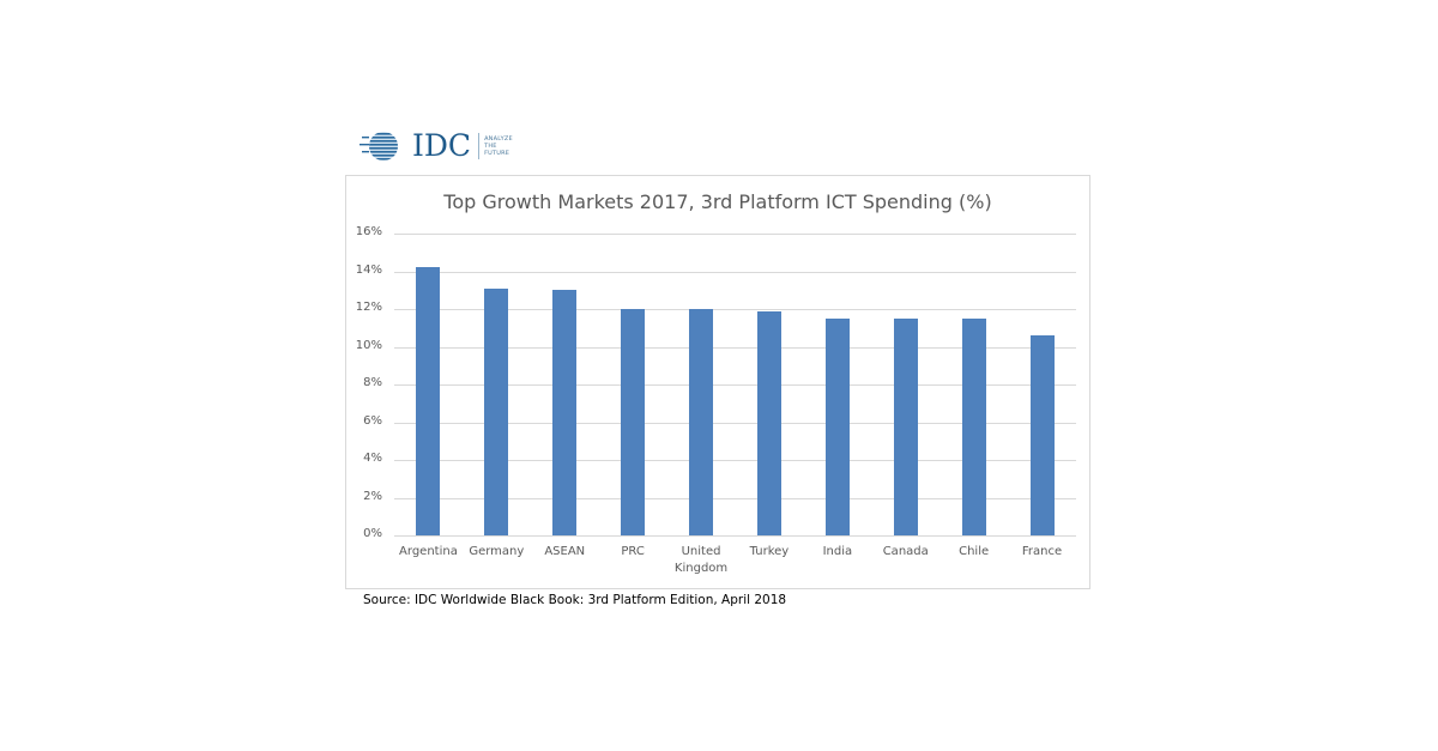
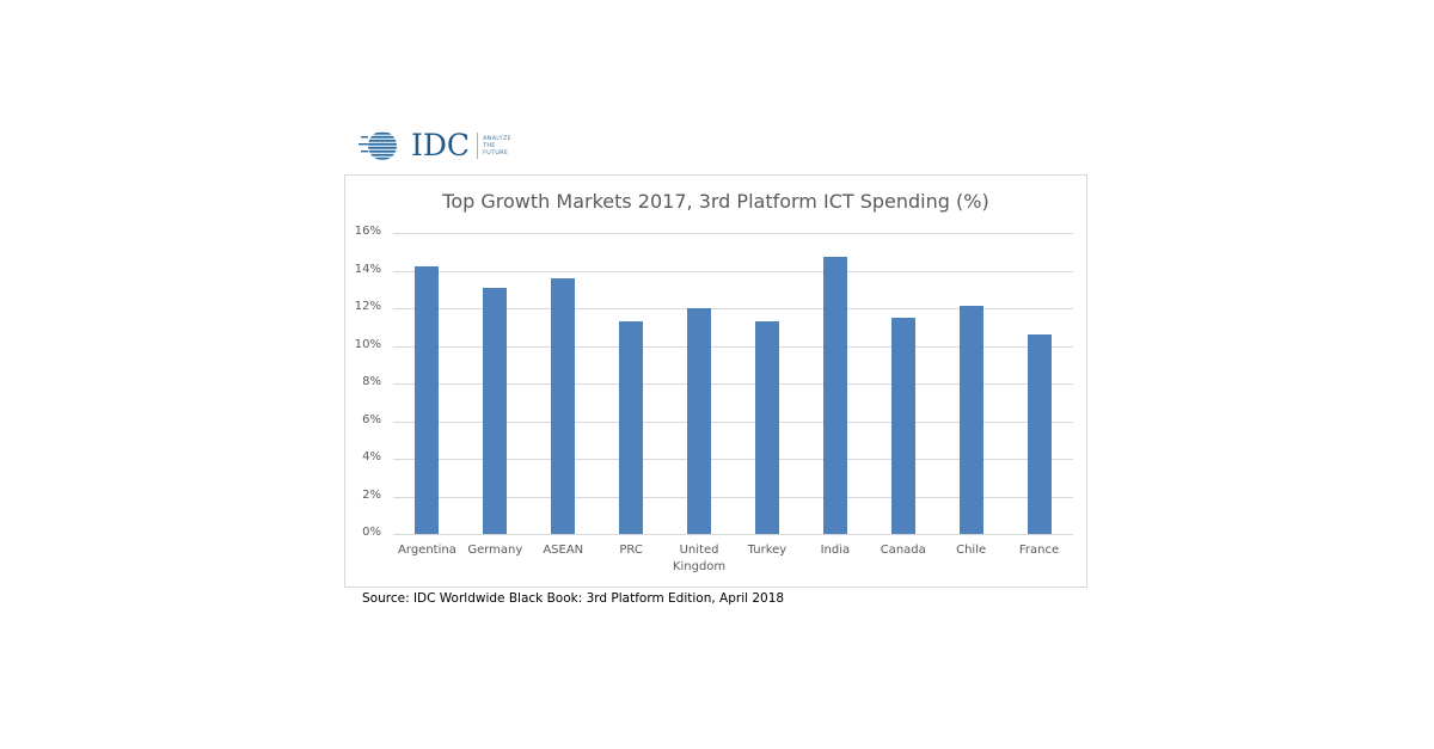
ASEAN: 13.0% -> 13.6%
PRC: 12.0% -> 11.3%
Turkey: 11.9% -> 11.3%
India: 11.5% -> 14.7%
Chile: 11.5% -> 12.1%
